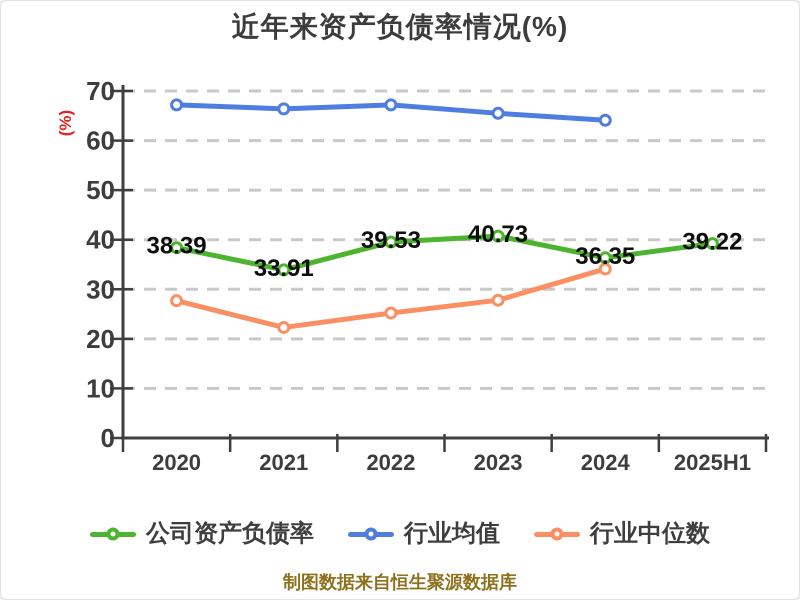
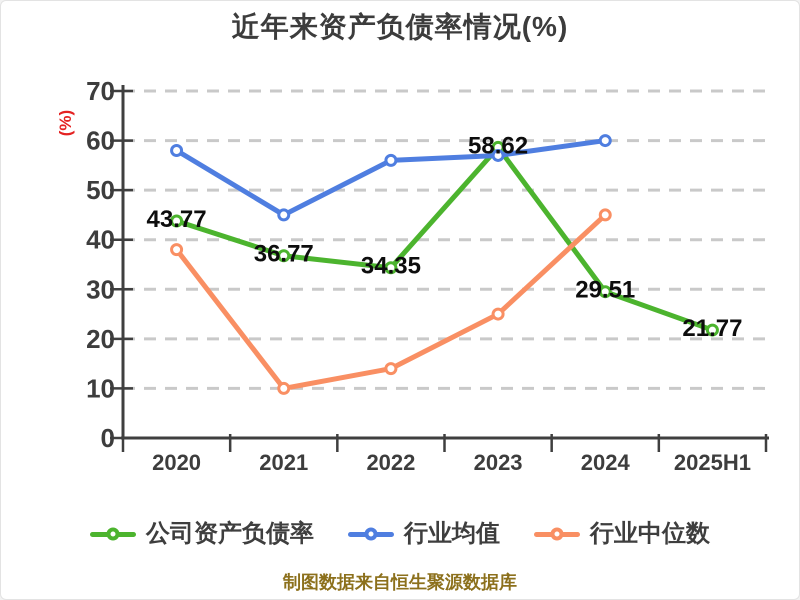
公司资产负债率/2020: 38.39 -> 43.77
行业均值/2020: 67 -> 58
行业中位数/2020: 28 -> 38
公司资产负债率/2021: 33.91 -> 36.77
行业均值/2021: 66 -> 45
行业中位数/2021: 22 -> 10
公司资产负债率/2022: 39.53 -> 34.35
行业均值/2022: 67 -> 56
行业中位数/2022: 25 -> 14
公司资产负债率/2023: 40.73 -> 58.62
行业均值/2023: 66 -> 57
行业中位数/2023: 28 -> 25
公司资产负债率/2024: 36.35 -> 29.51
行业均值/2024: 64 -> 60
行业中位数/2024: 34 -> 45
公司资产负债率/2025H1: 39.22 -> 21.77
